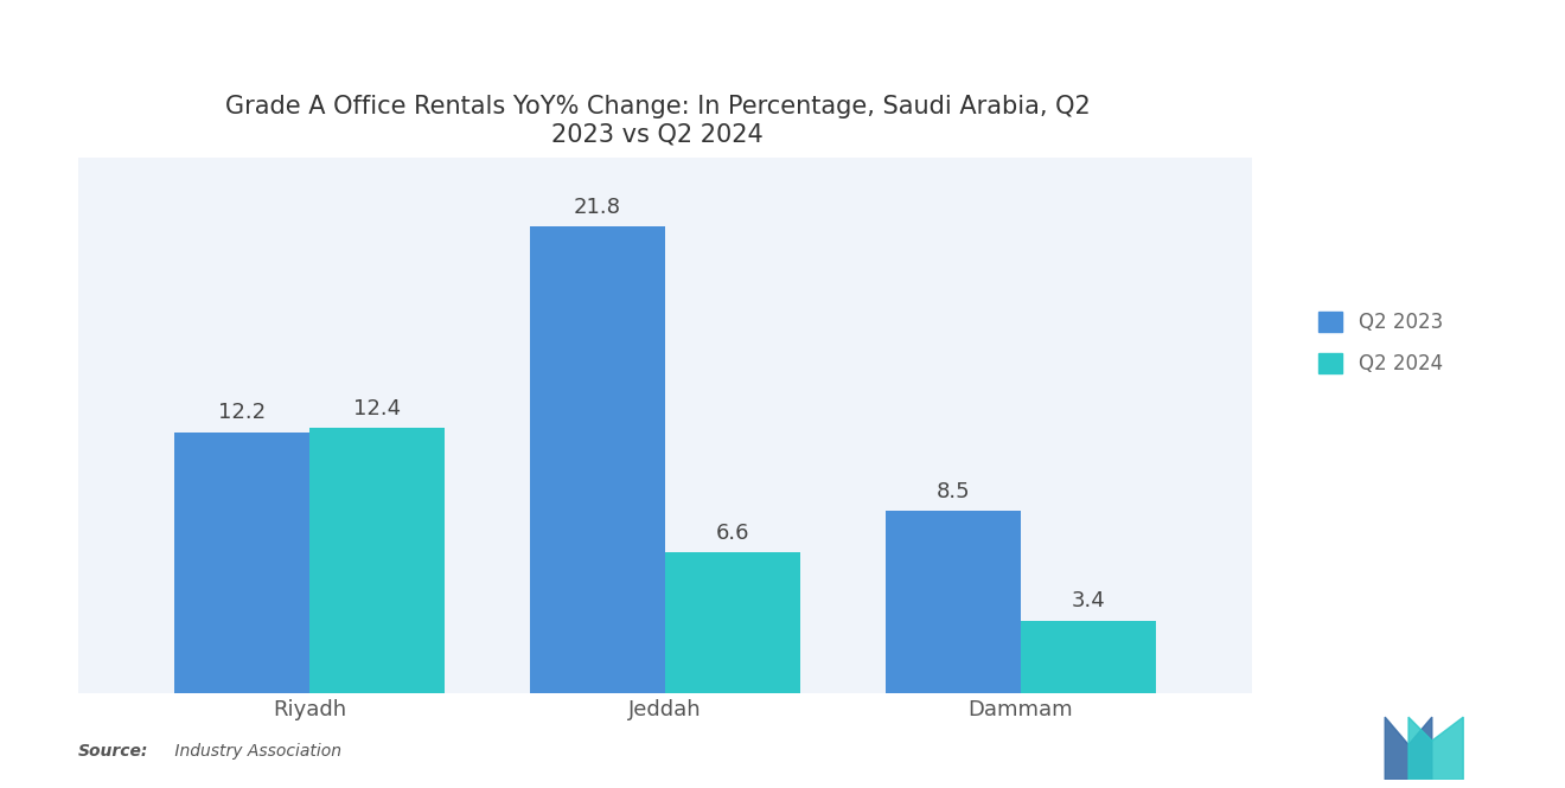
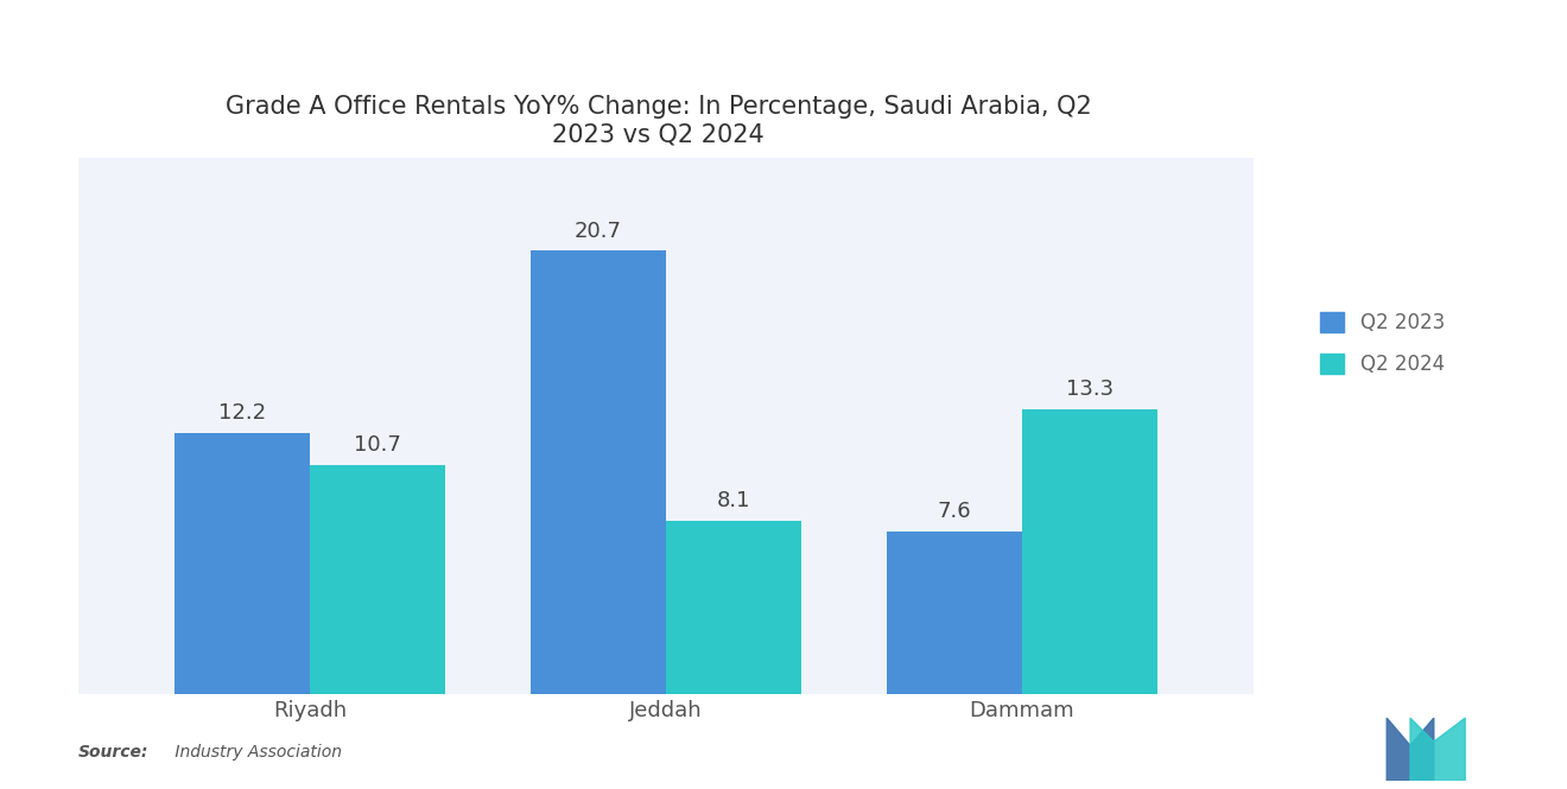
Q2 2024/Riyadh: 12.4 -> 10.7
Q2 2023/Jeddah: 21.8 -> 20.7
Q2 2024/Jeddah: 6.6 -> 8.1
Q2 2023/Dammam: 8.5 -> 7.6
Q2 2024/Dammam: 3.4 -> 13.3
